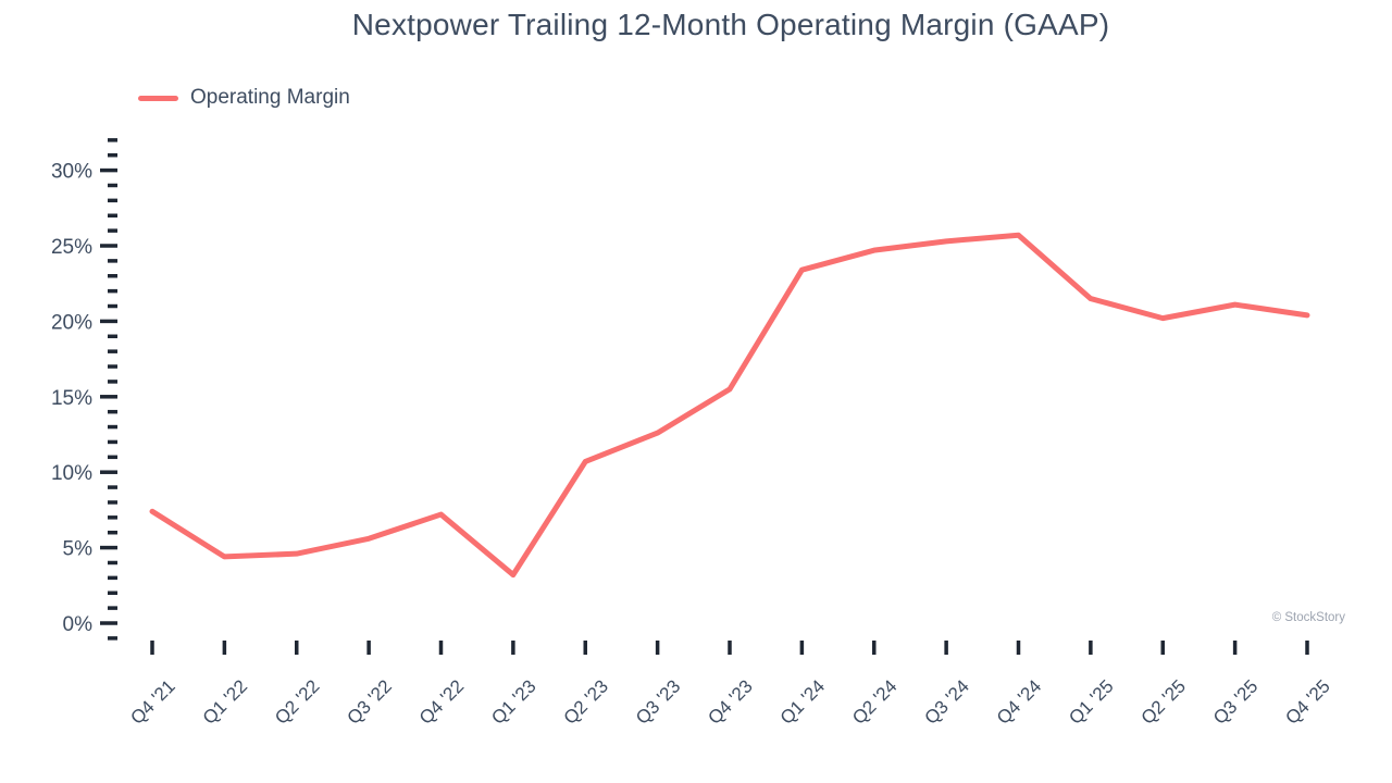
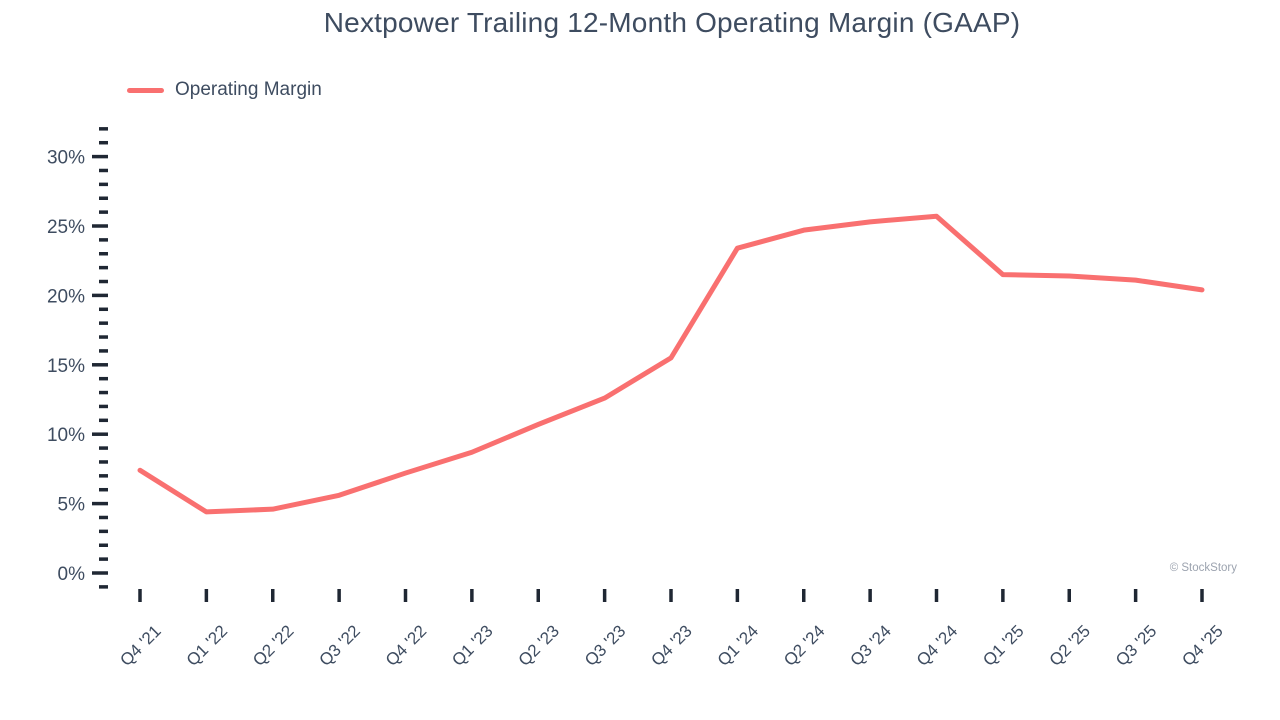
Q1 '23: 3.2% -> 8.7%
Q2 '25: 20.2% -> 21.4%
